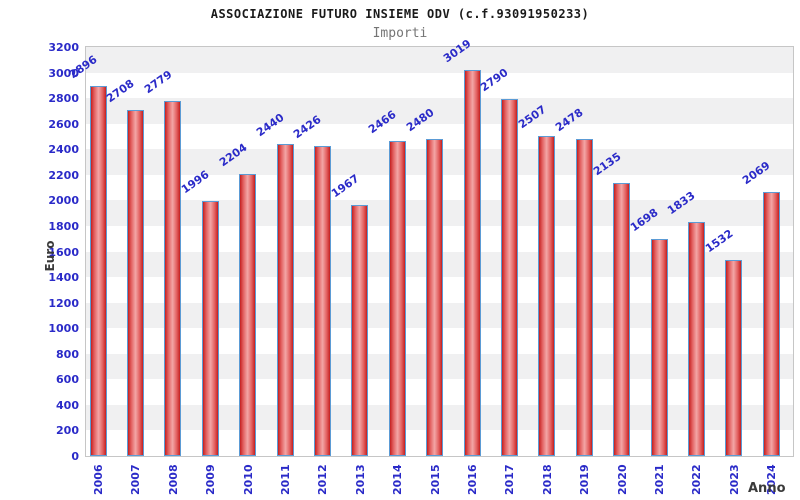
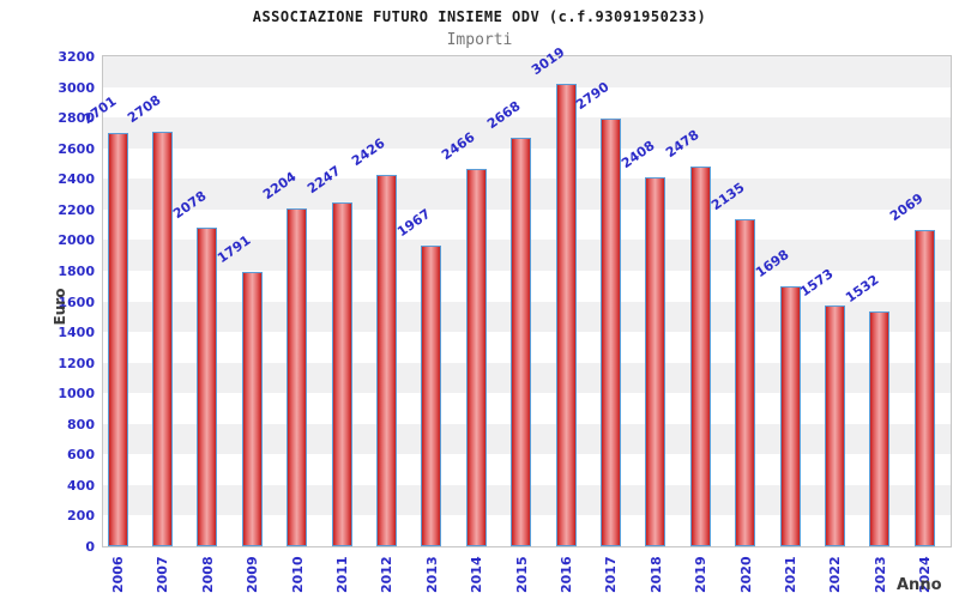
2006: 2896 -> 2701
2008: 2779 -> 2078
2009: 1996 -> 1791
2011: 2440 -> 2247
2015: 2480 -> 2668
2018: 2507 -> 2408
2022: 1833 -> 1573
